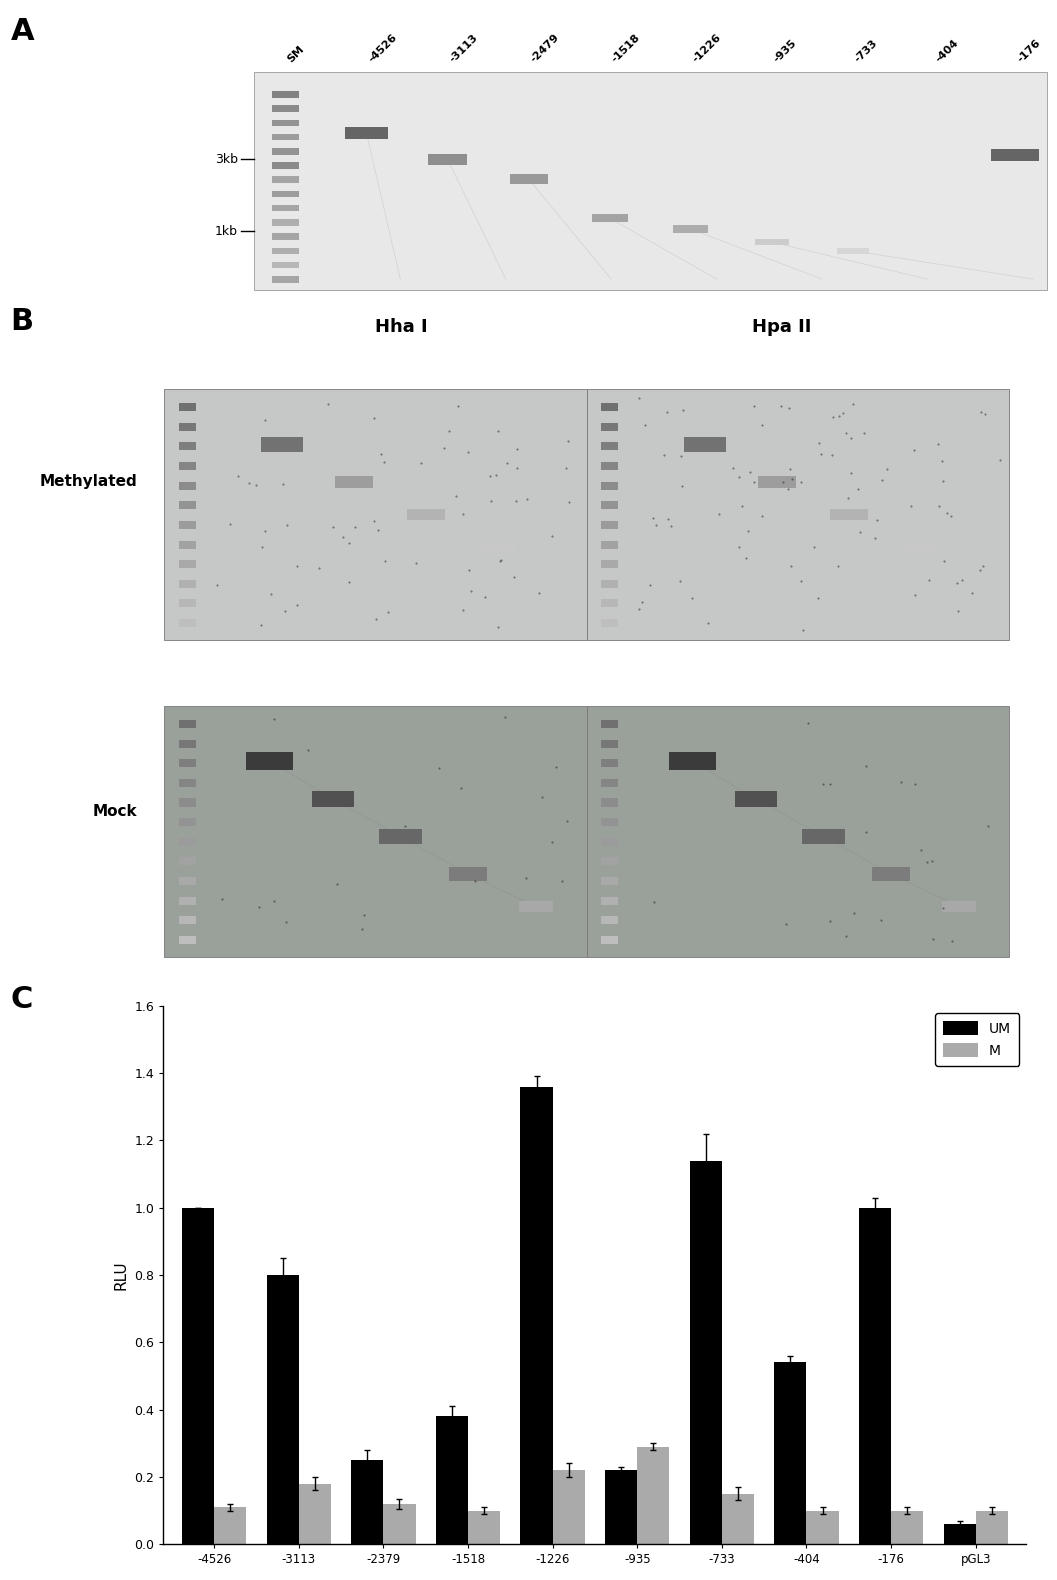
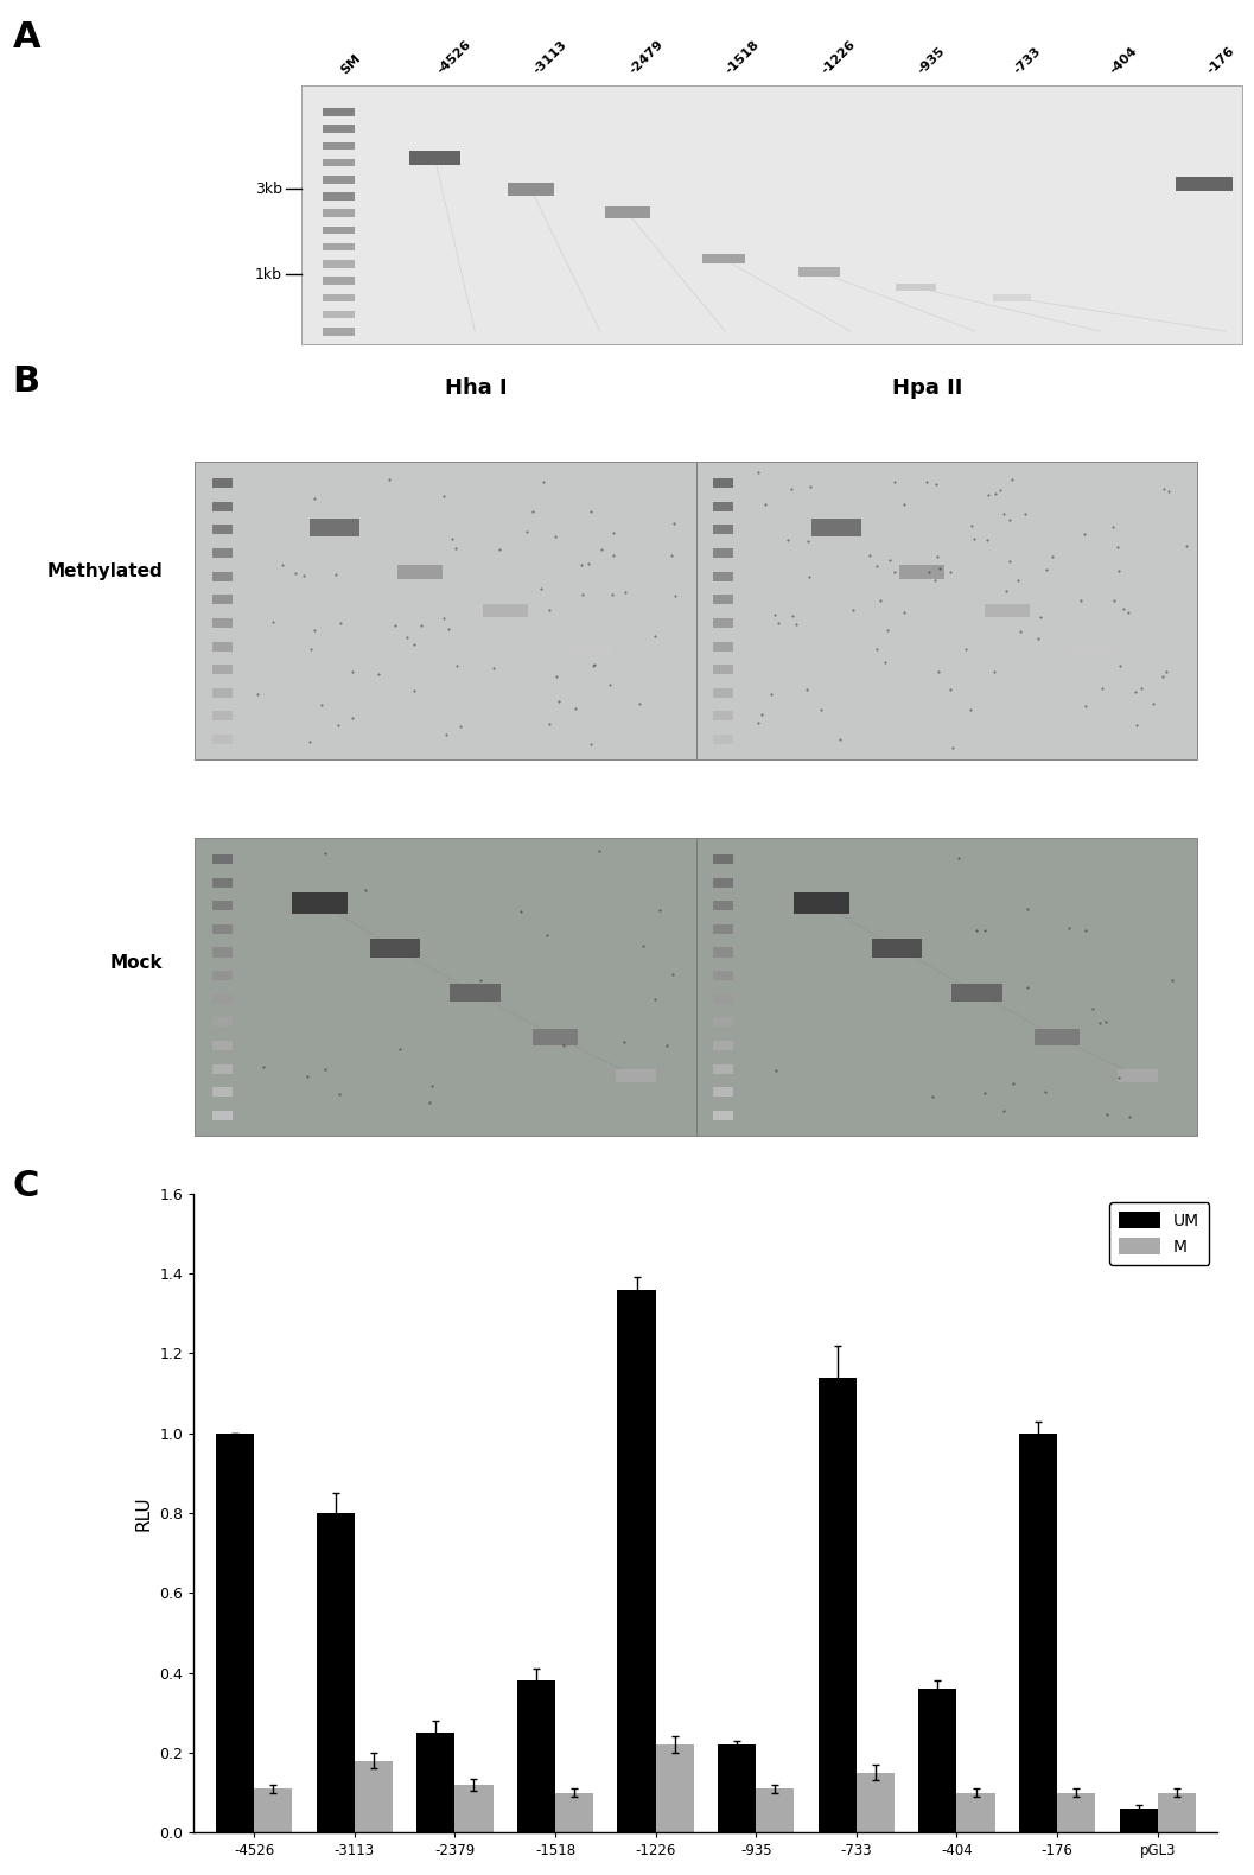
M/-935: 0.29 -> 0.11
UM/-404: 0.54 -> 0.36
